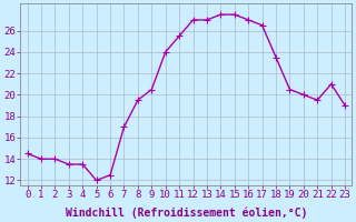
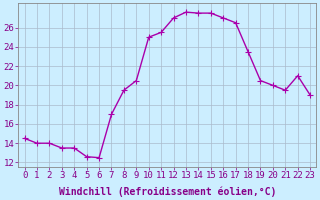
5: 12.0 -> 12.6
10: 24.0 -> 25.0
13: 27.0 -> 27.6
